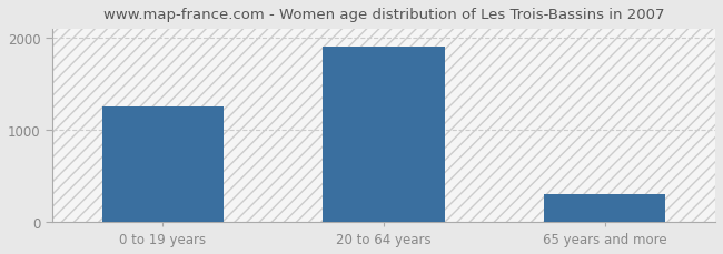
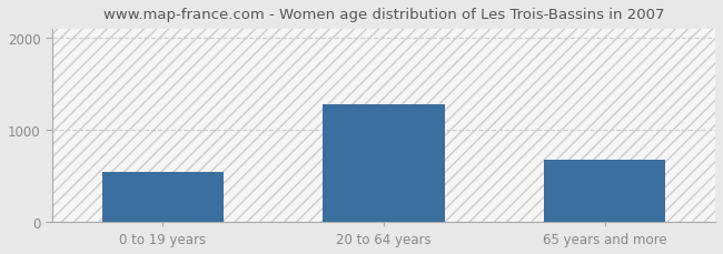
0 to 19 years: 1250 -> 540
20 to 64 years: 1900 -> 1280
65 years and more: 300 -> 680
